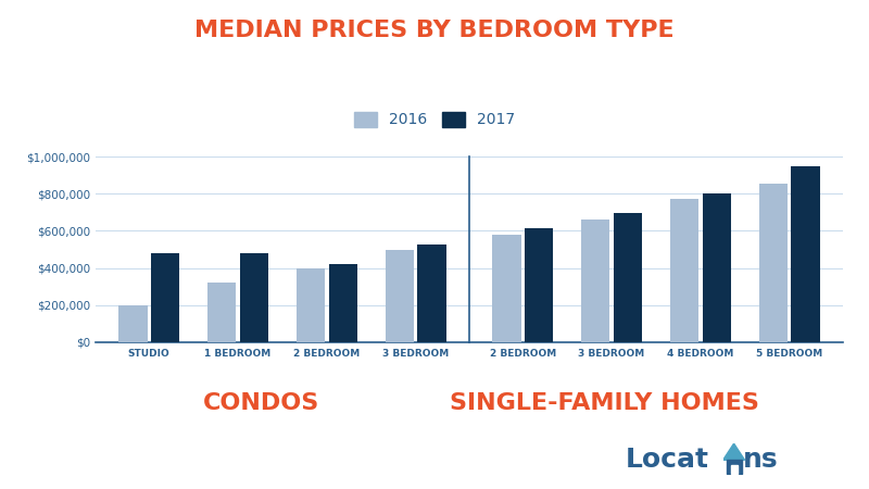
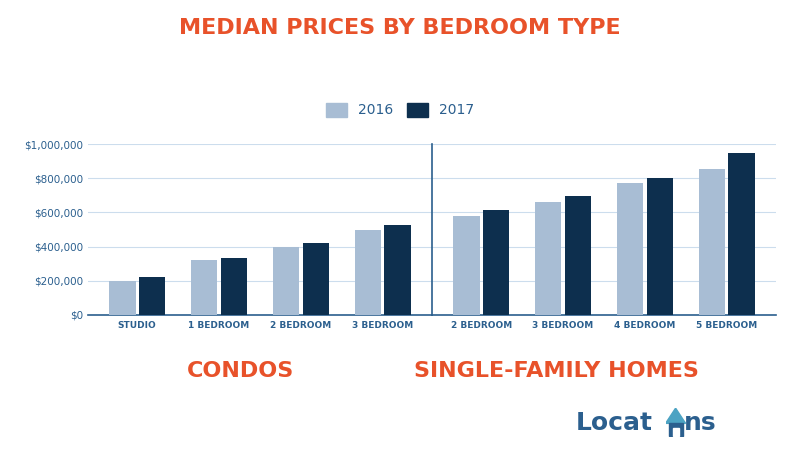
2017/STUDIO: $480,000 -> $220,000
2017/1 BEDROOM: $480,000 -> $340,000
